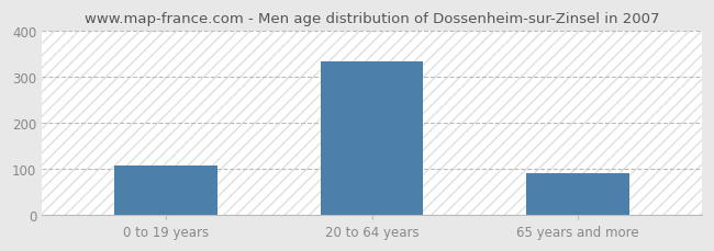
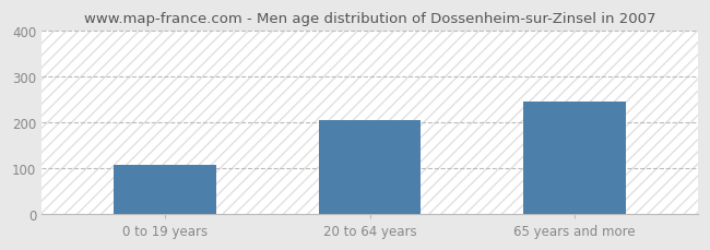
20 to 64 years: 333 -> 205
65 years and more: 90 -> 245
